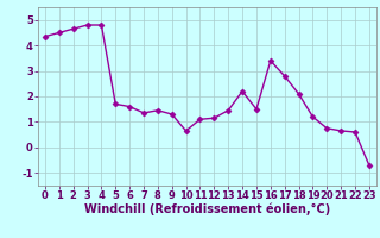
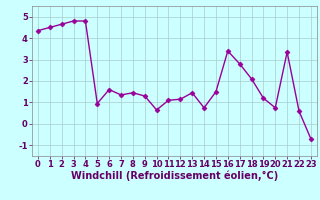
5: 1.70 -> 0.95
14: 2.20 -> 0.75
21: 0.65 -> 3.35
